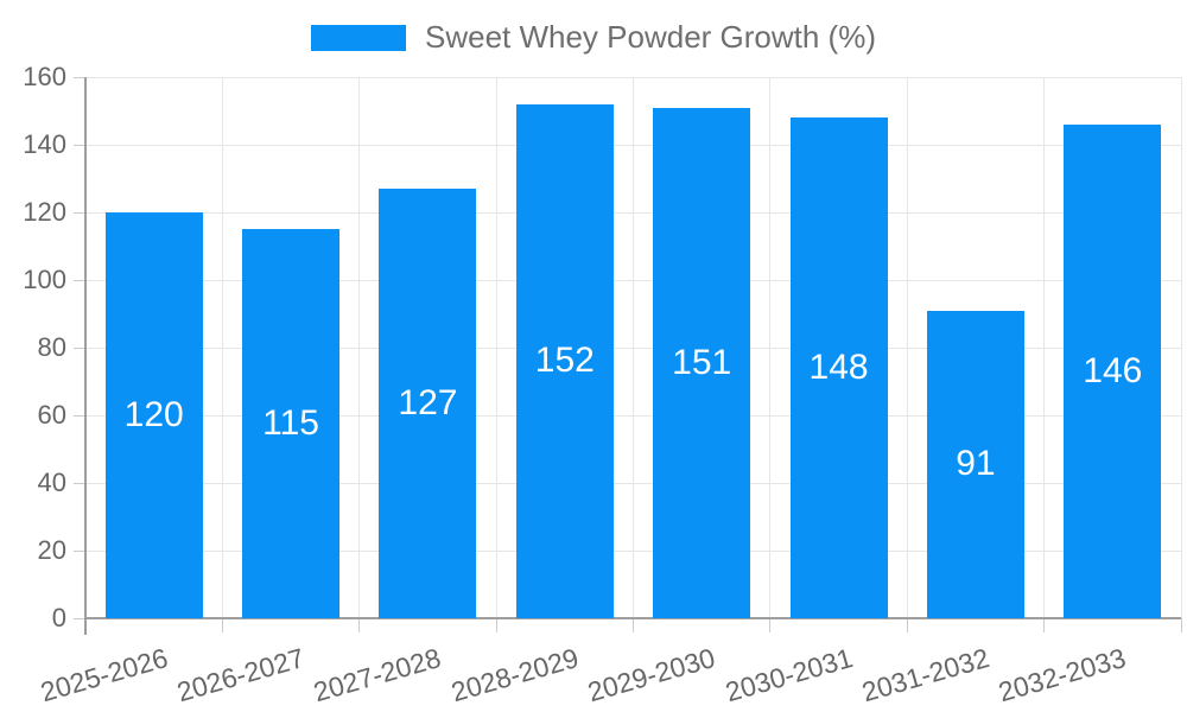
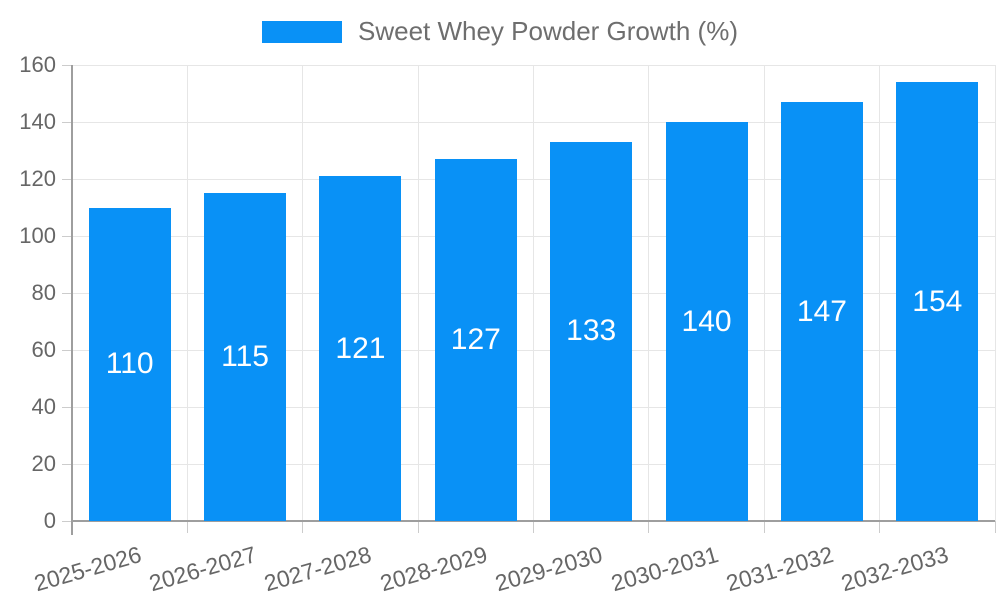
2025-2026: 120 -> 110
2027-2028: 127 -> 121
2028-2029: 152 -> 127
2029-2030: 151 -> 133
2030-2031: 148 -> 140
2031-2032: 91 -> 147
2032-2033: 146 -> 154
